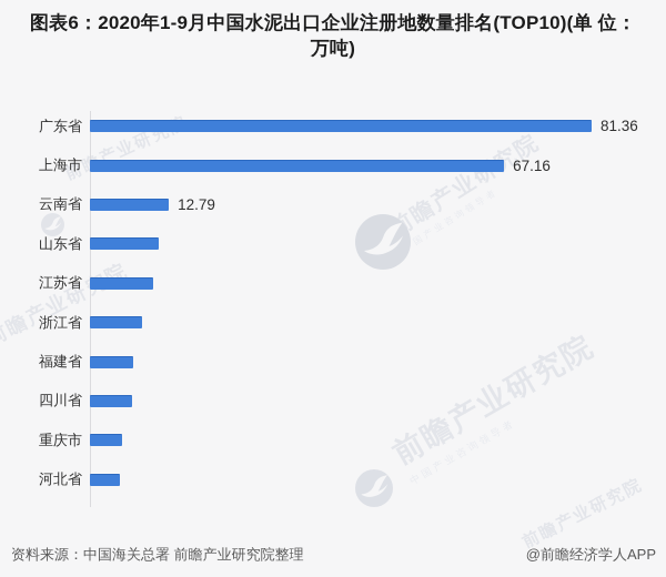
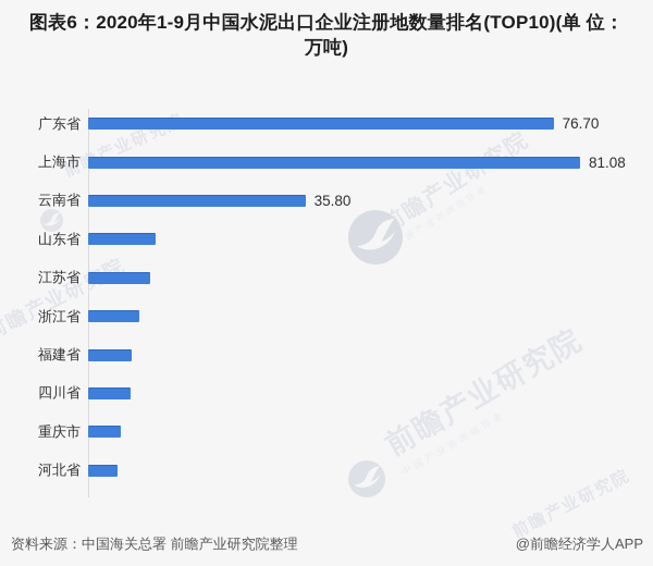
广东省: 81.36 -> 76.70
上海市: 67.16 -> 81.08
云南省: 12.79 -> 35.80
